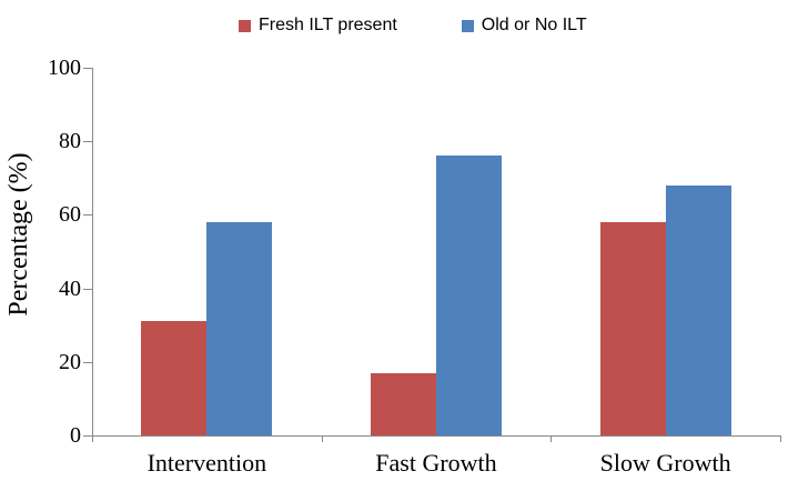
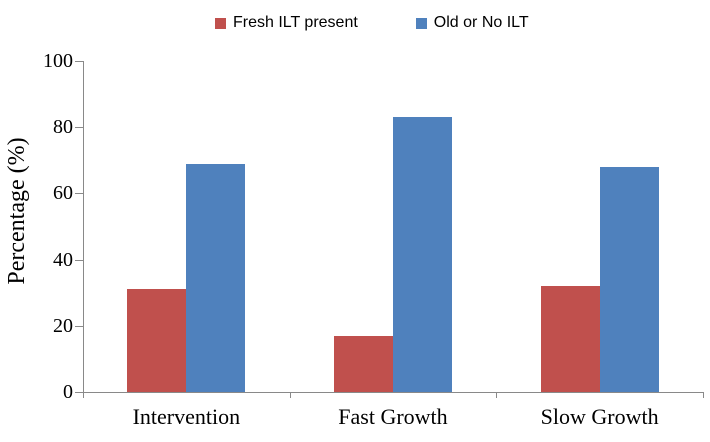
Old or No ILT/Intervention: 58 -> 69
Old or No ILT/Fast Growth: 76 -> 83
Fresh ILT present/Slow Growth: 58 -> 32
